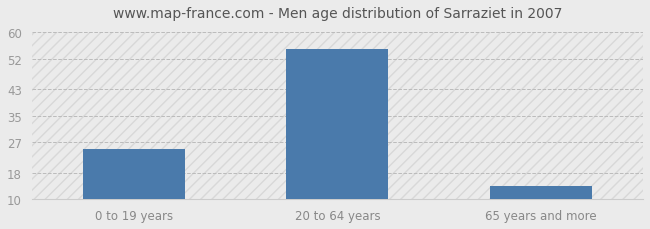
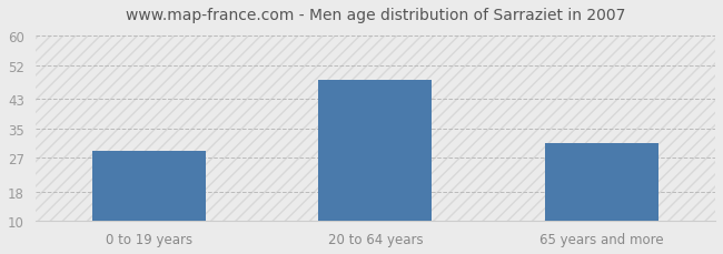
0 to 19 years: 25 -> 29
20 to 64 years: 55 -> 48
65 years and more: 14 -> 31
